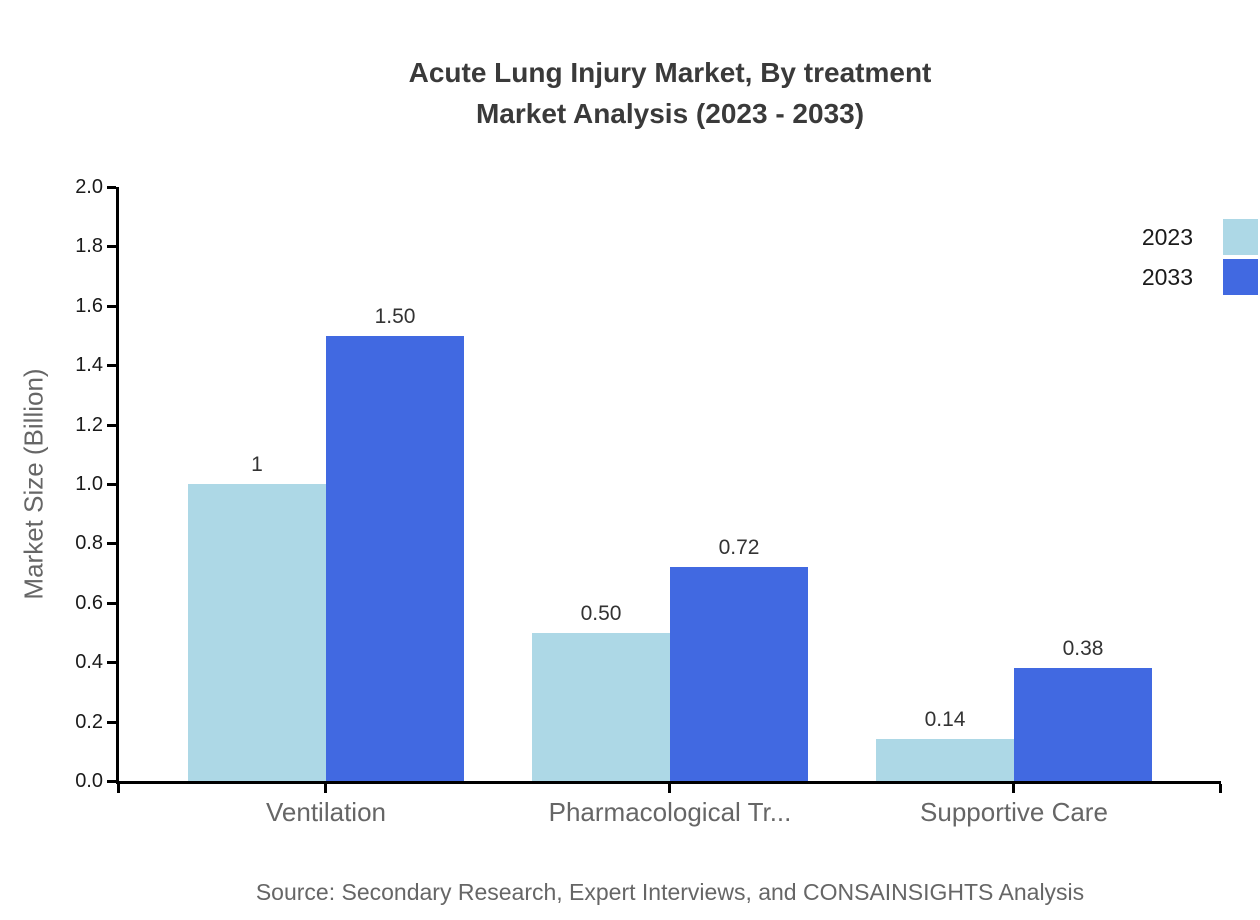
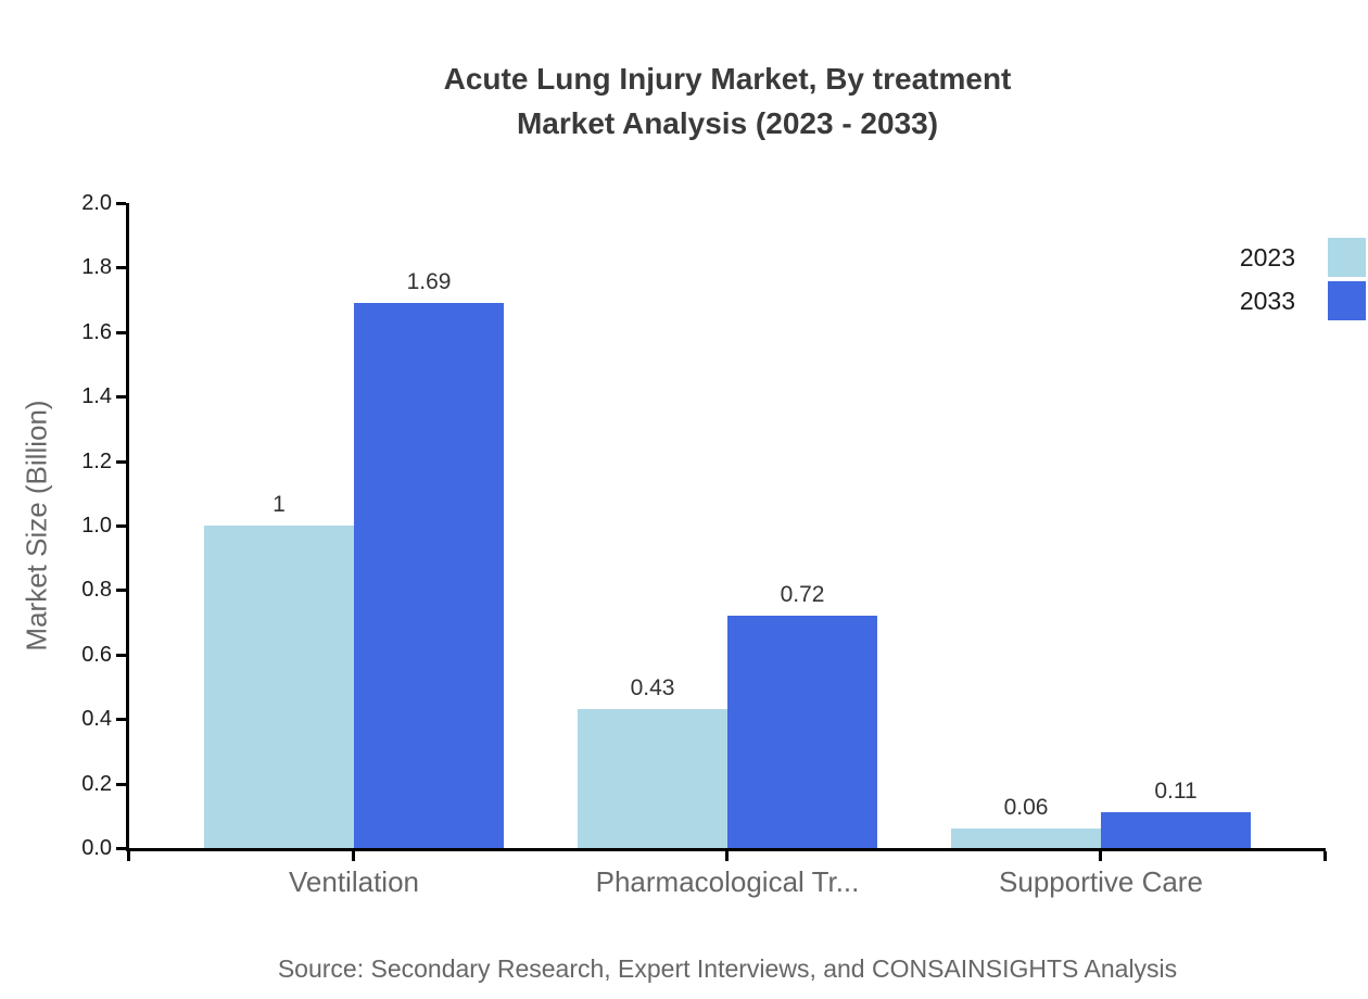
2033/Ventilation: 1.50 -> 1.69
2023/Pharmacological Tr...: 0.50 -> 0.43
2023/Supportive Care: 0.14 -> 0.06
2033/Supportive Care: 0.38 -> 0.11
